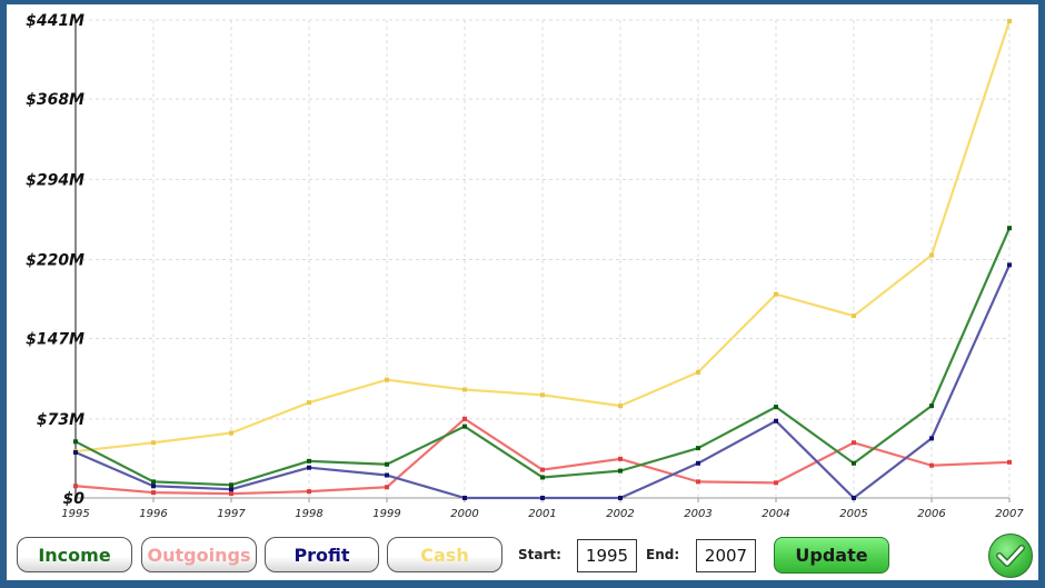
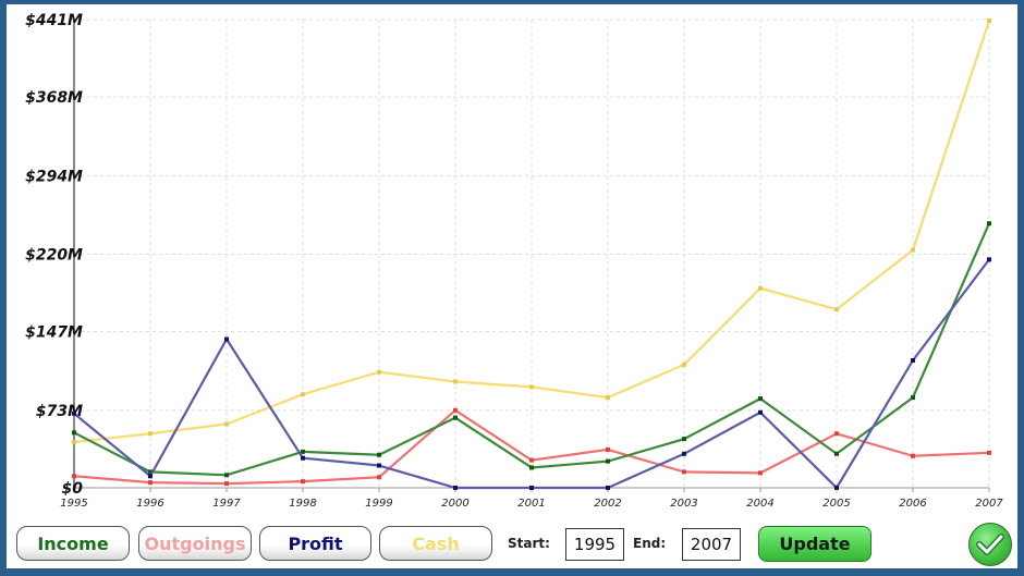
Profit/1995: $40M -> $70M
Profit/1997: $10M -> $140M
Profit/2006: $60M -> $120M
